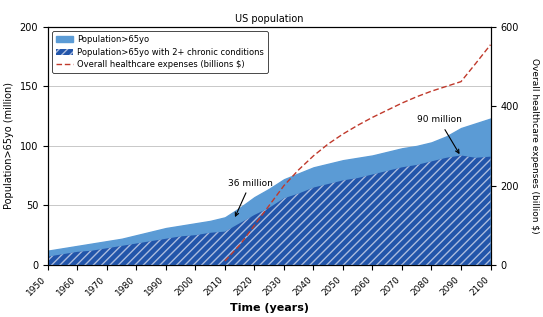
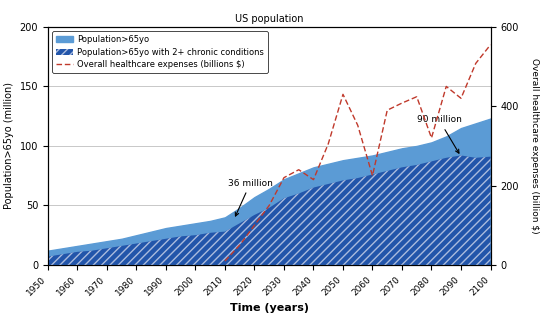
Overall healthcare expenses (billions $)/2030: 200 -> 220
Overall healthcare expenses (billions $)/2040: 275 -> 215
Overall healthcare expenses (billions $)/2050: 330 -> 430
Overall healthcare expenses (billions $)/2060: 372 -> 225
Overall healthcare expenses (billions $)/2080: 438 -> 320
Overall healthcare expenses (billions $)/2090: 462 -> 420
